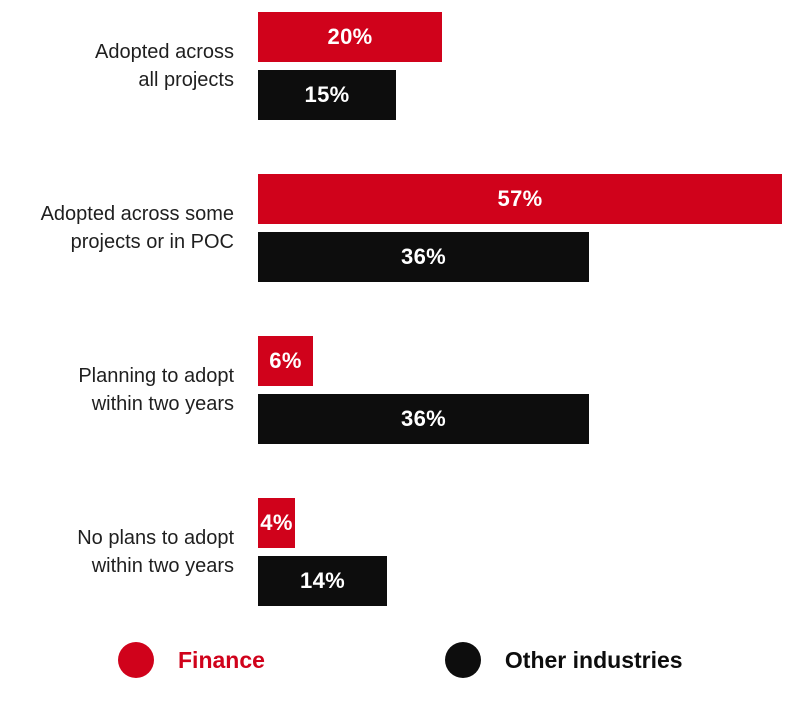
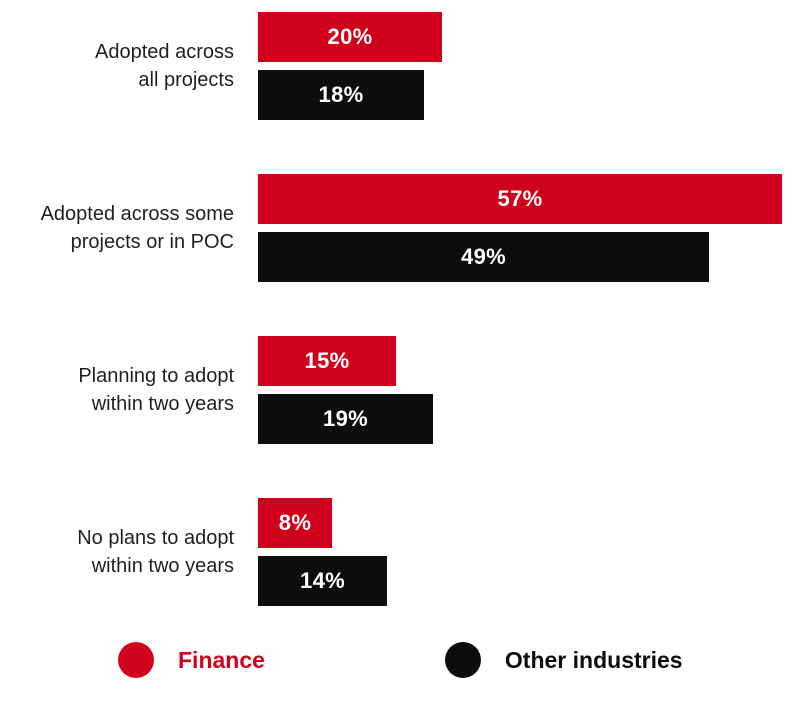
Other industries/Adopted across all projects: 15% -> 18%
Other industries/Adopted across some projects or in POC: 36% -> 49%
Finance/Planning to adopt within two years: 6% -> 15%
Other industries/Planning to adopt within two years: 36% -> 19%
Finance/No plans to adopt within two years: 4% -> 8%
